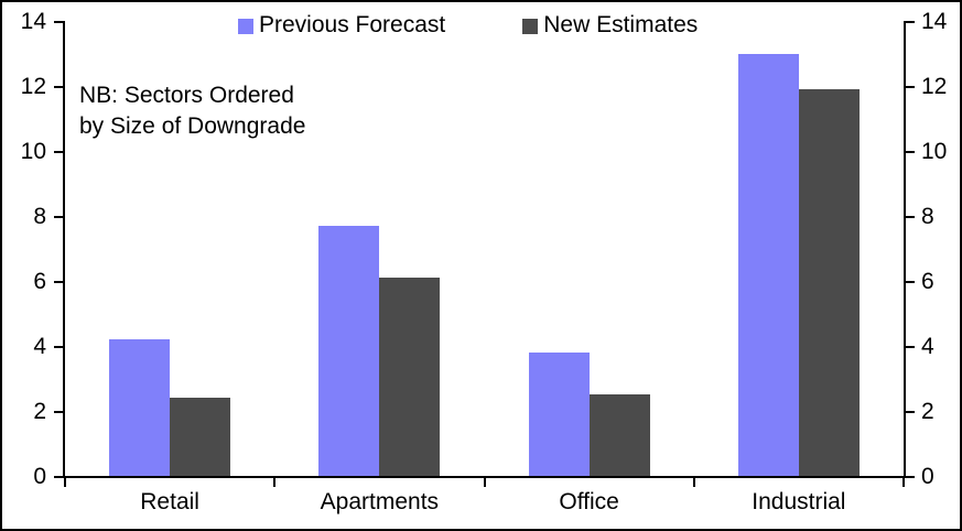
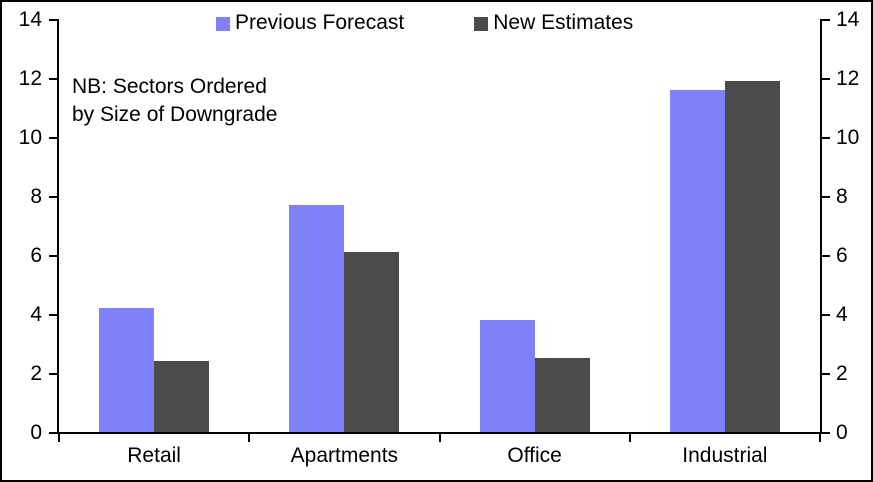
Previous Forecast/Industrial: 13.0 -> 11.6
